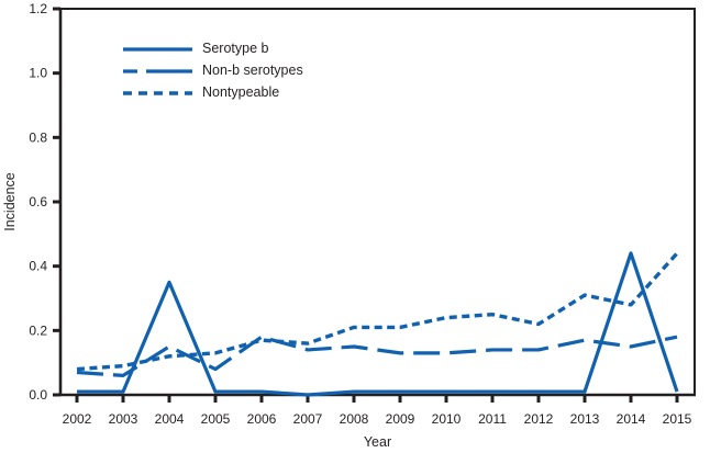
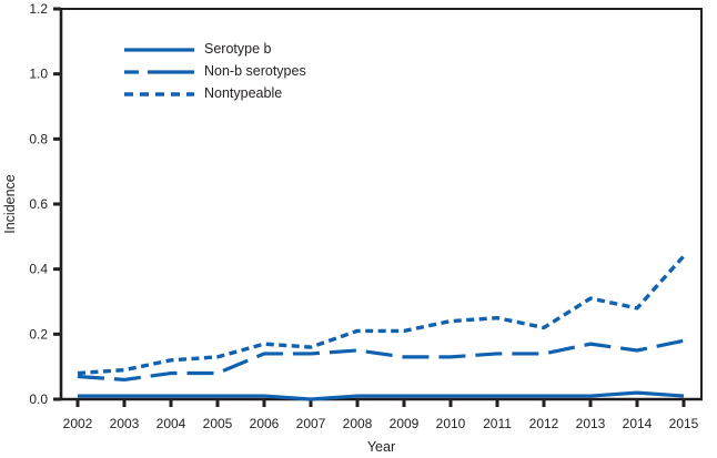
Serotype b/2004: 0.35 -> 0.01
Non-b serotypes/2004: 0.15 -> 0.08
Non-b serotypes/2006: 0.18 -> 0.14
Serotype b/2014: 0.44 -> 0.02
